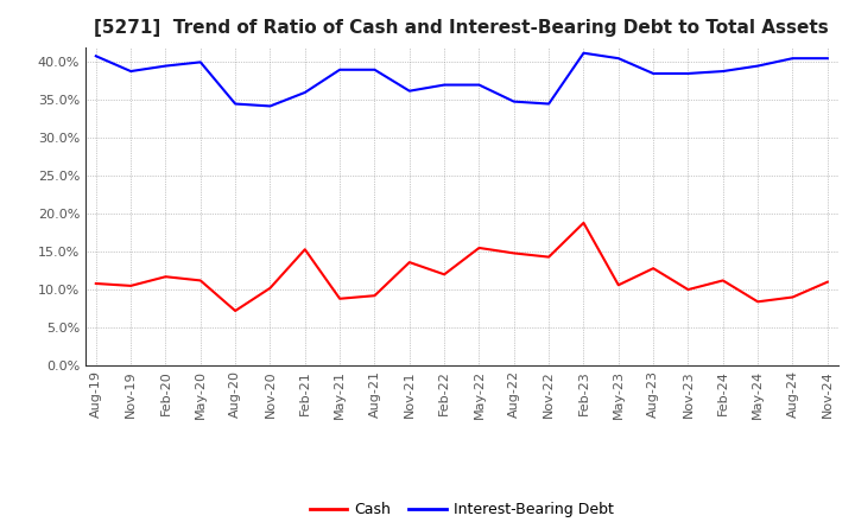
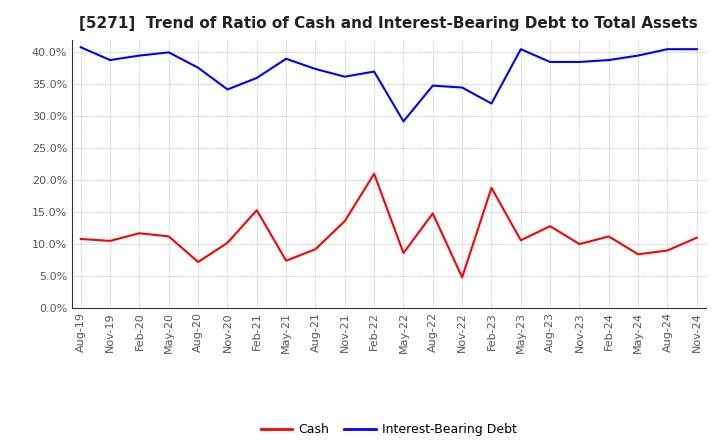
Interest-Bearing Debt/Aug-20: 34.5% -> 37.6%
Cash/May-21: 8.8% -> 7.4%
Interest-Bearing Debt/Aug-21: 39.0% -> 37.4%
Cash/Feb-22: 12.0% -> 21.0%
Cash/May-22: 15.5% -> 8.6%
Interest-Bearing Debt/May-22: 37.0% -> 29.2%
Cash/Nov-22: 14.3% -> 4.8%
Interest-Bearing Debt/Feb-23: 41.2% -> 32.0%
